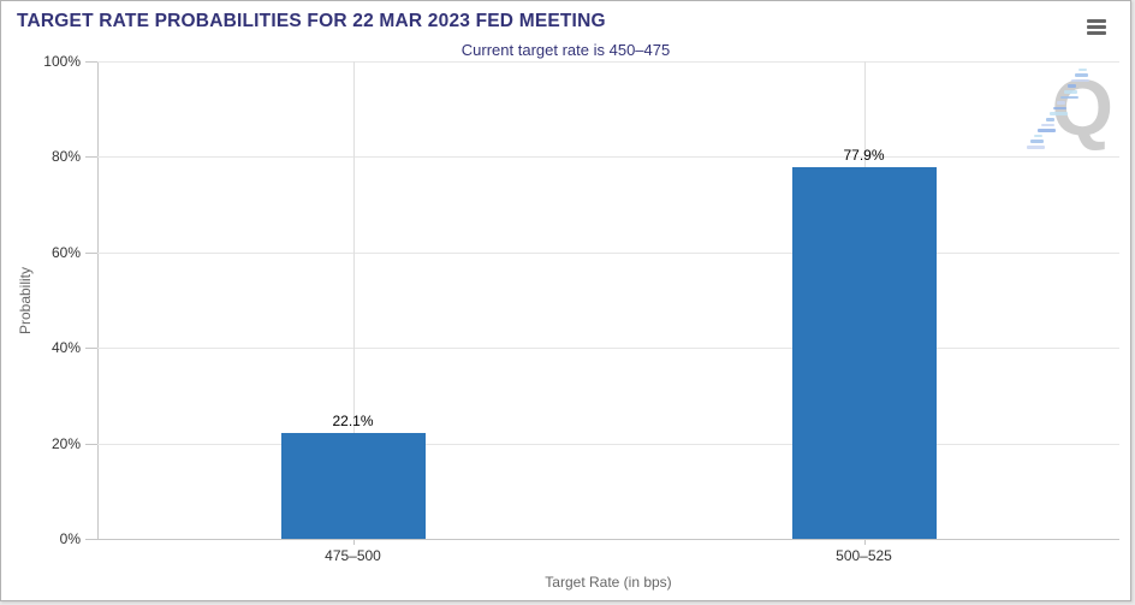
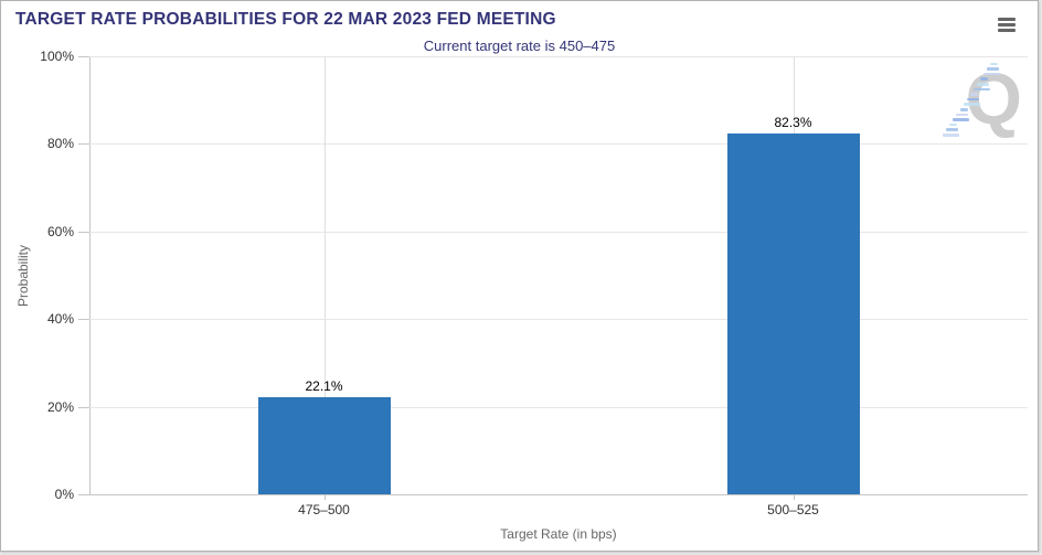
500–525: 77.9% -> 82.3%
